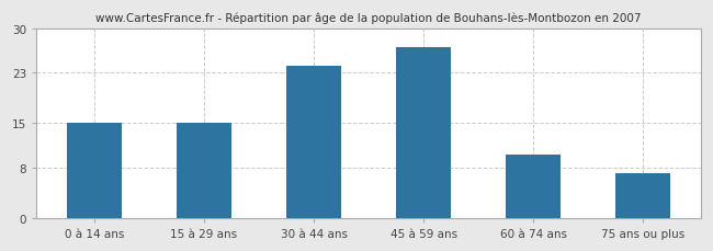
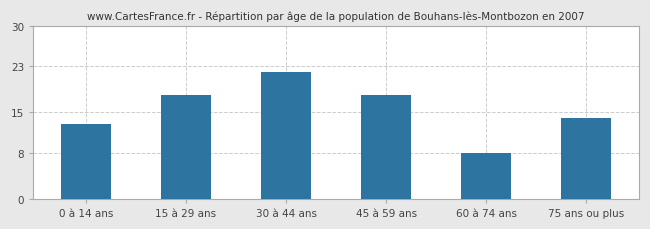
0 à 14 ans: 15 -> 13
15 à 29 ans: 15 -> 18
30 à 44 ans: 24 -> 22
45 à 59 ans: 27 -> 18
60 à 74 ans: 10 -> 8
75 ans ou plus: 7 -> 14
